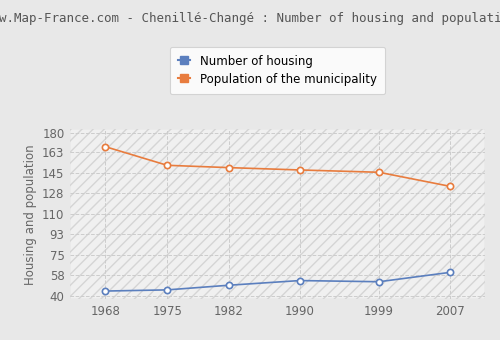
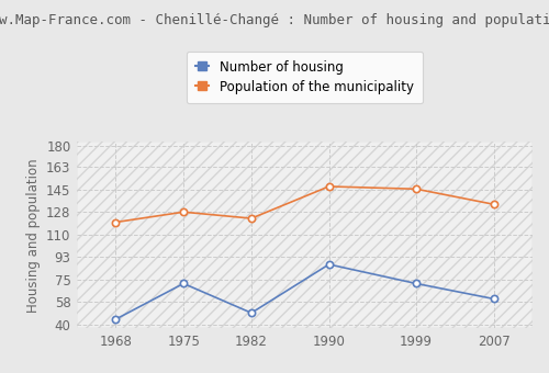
Population of the municipality/1968: 168 -> 120
Number of housing/1975: 45 -> 72
Population of the municipality/1975: 152 -> 128
Population of the municipality/1982: 150 -> 123
Number of housing/1990: 53 -> 87
Number of housing/1999: 52 -> 72
